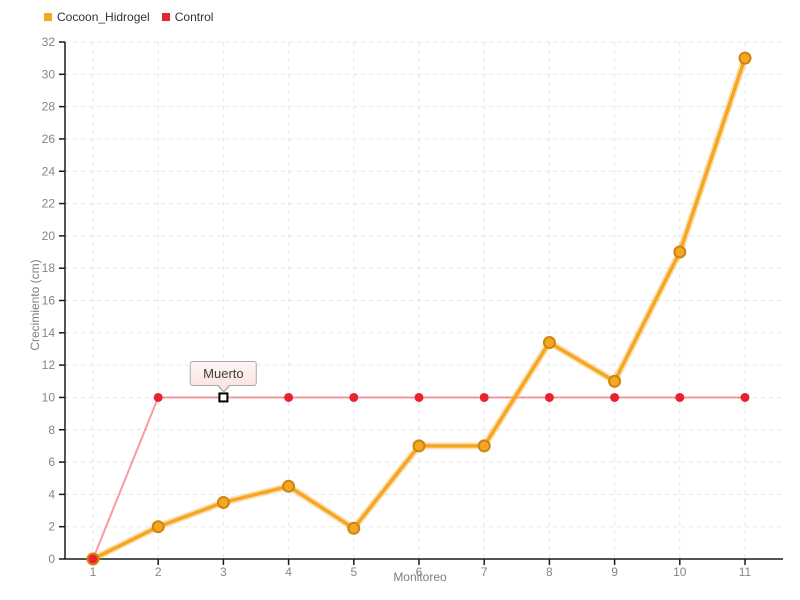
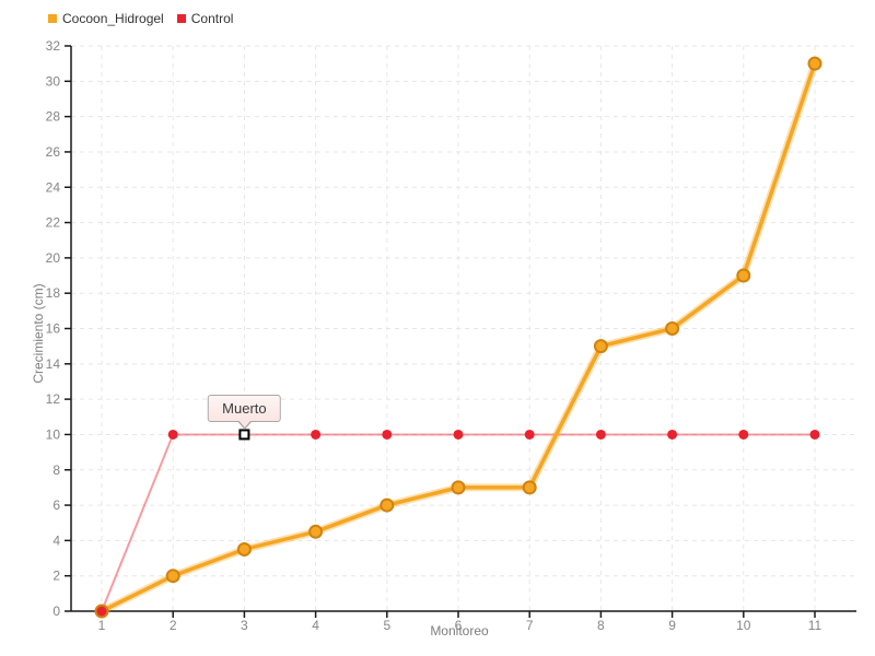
Cocoon_Hidrogel/5: 1.9 -> 6.0
Cocoon_Hidrogel/8: 13.4 -> 15.0
Cocoon_Hidrogel/9: 11.0 -> 16.0
